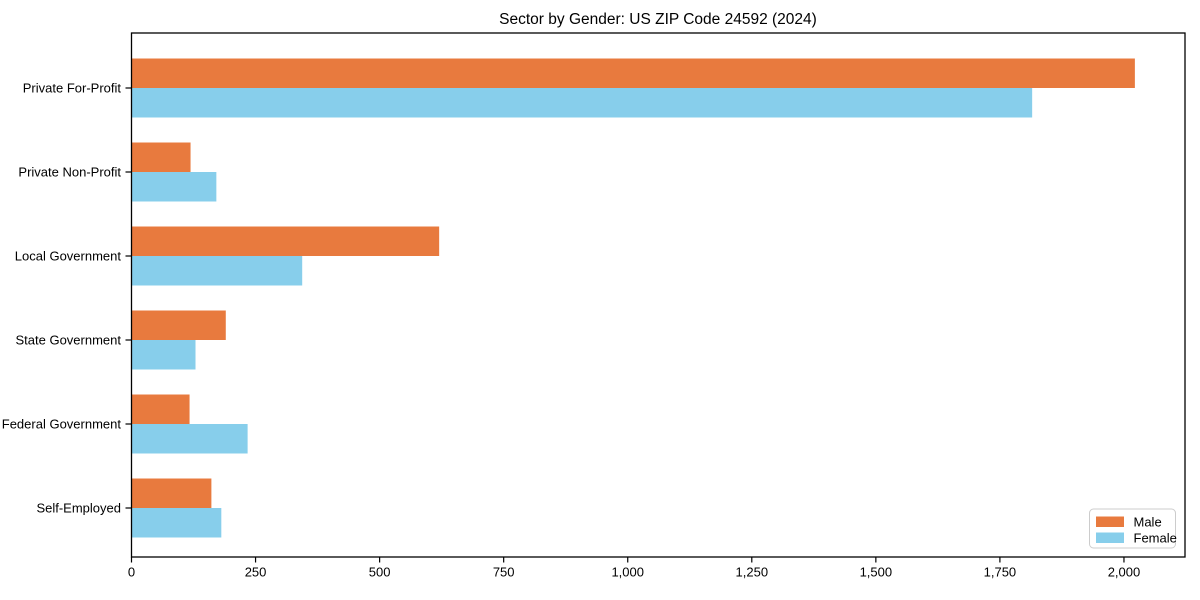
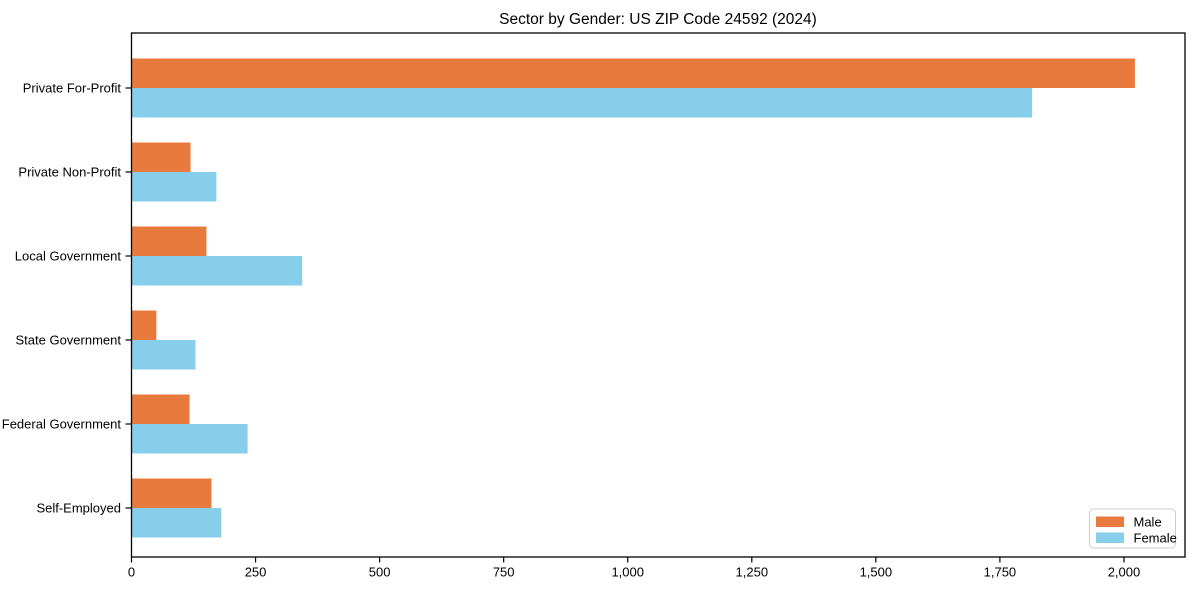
Male/Local Government: 620 -> 150
Male/State Government: 190 -> 50
